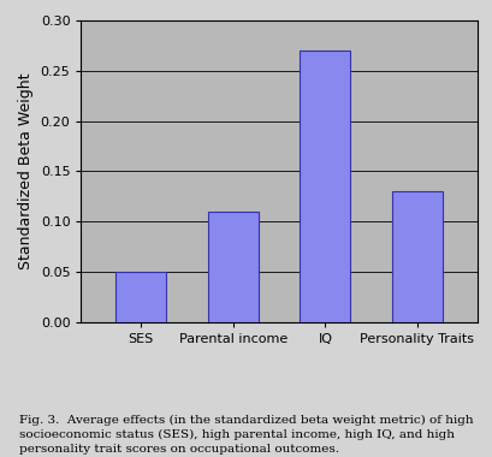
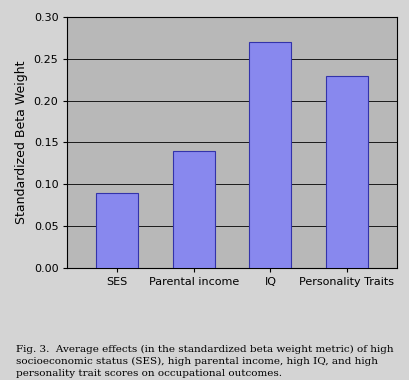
SES: 0.05 -> 0.09
Parental income: 0.11 -> 0.14
Personality Traits: 0.13 -> 0.23
